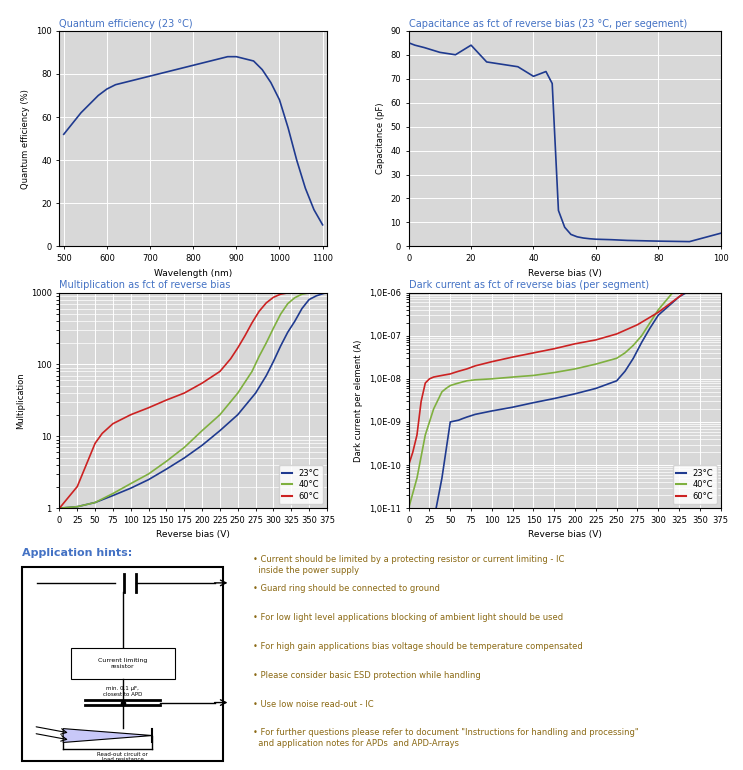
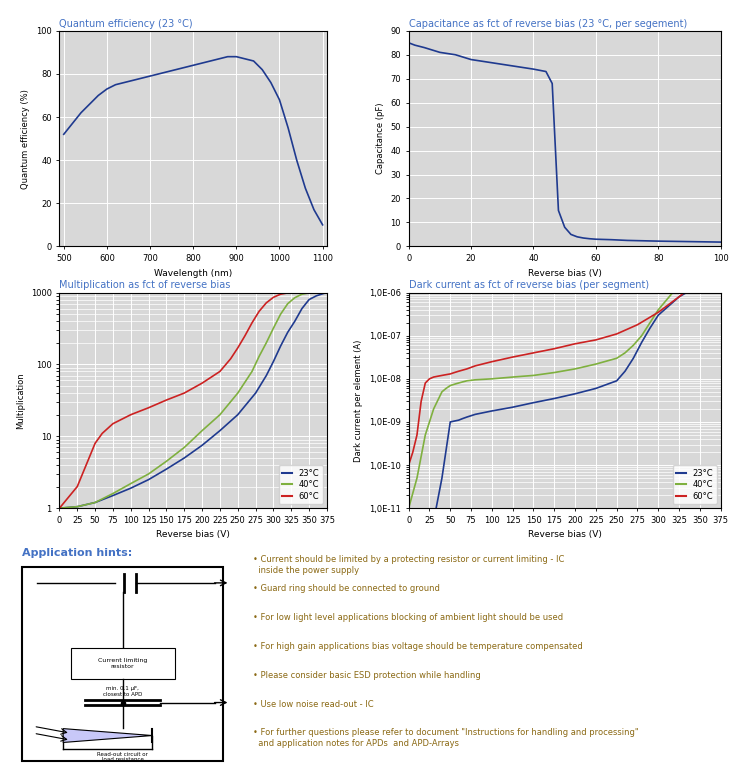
Capacitance as fct of reverse bias (23 °C, per segement)/20: 84.0 -> 78.0
Capacitance as fct of reverse bias (23 °C, per segement)/40: 71.0 -> 74.0
Capacitance as fct of reverse bias (23 °C, per segement)/100: 5.5 -> 1.8
